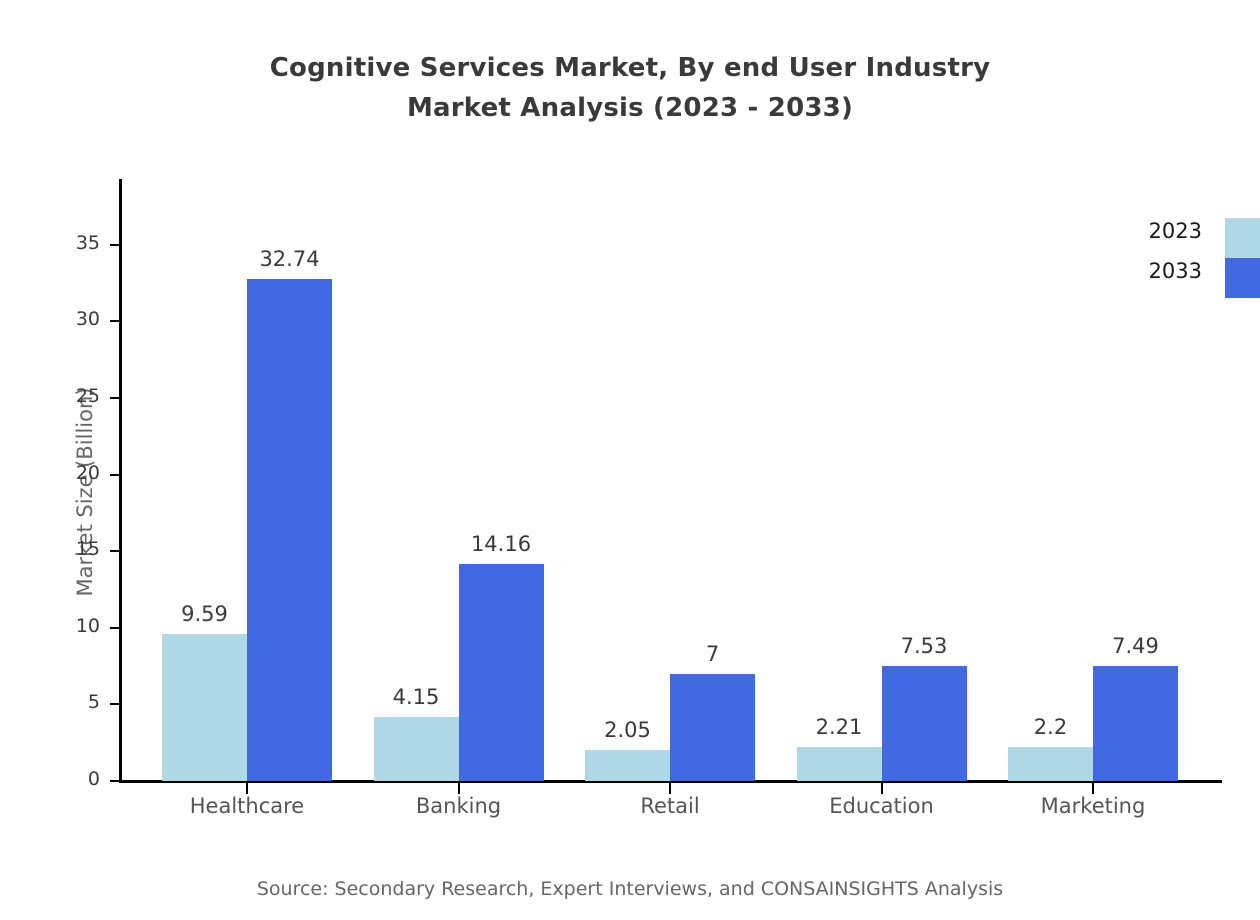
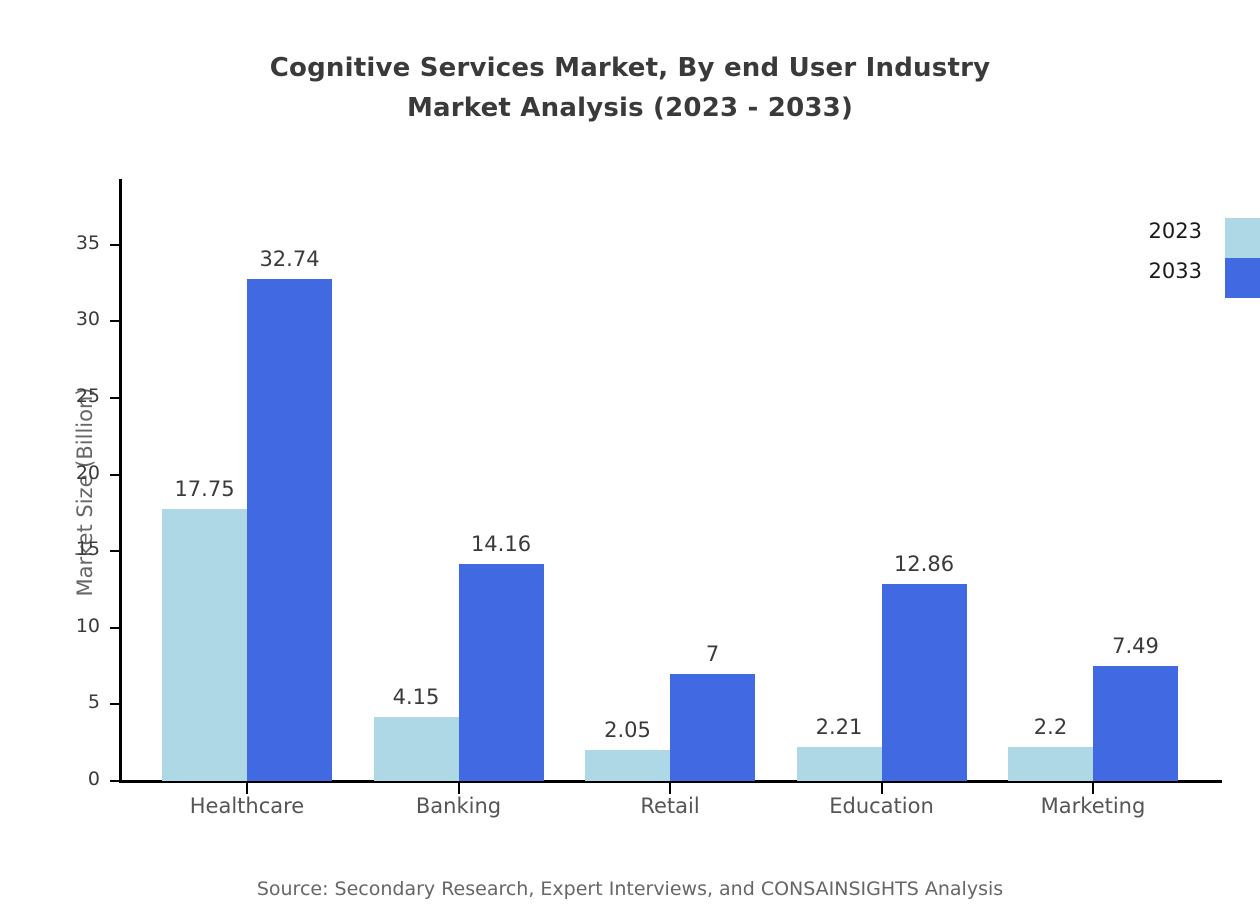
2023/Healthcare: 9.59 -> 17.75
2033/Education: 7.53 -> 12.86
